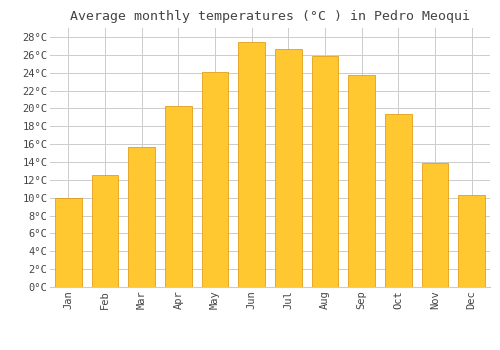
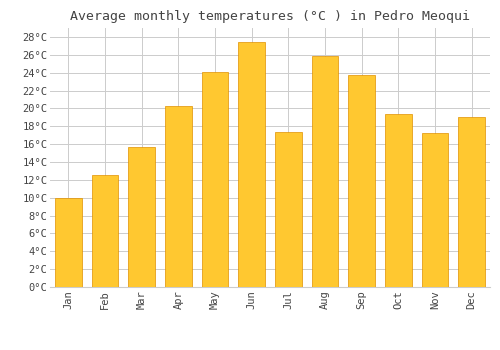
Jul: 26.6°C -> 17.4°C
Nov: 13.9°C -> 17.2°C
Dec: 10.3°C -> 19.0°C
